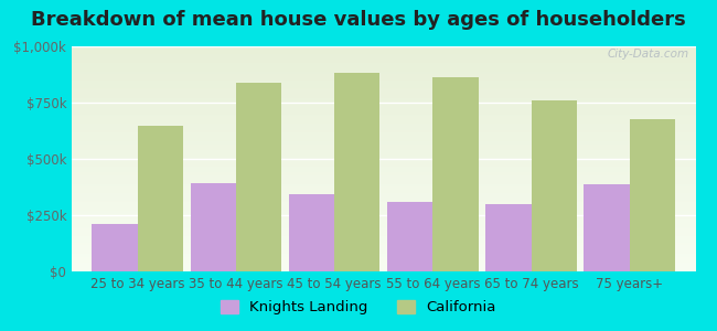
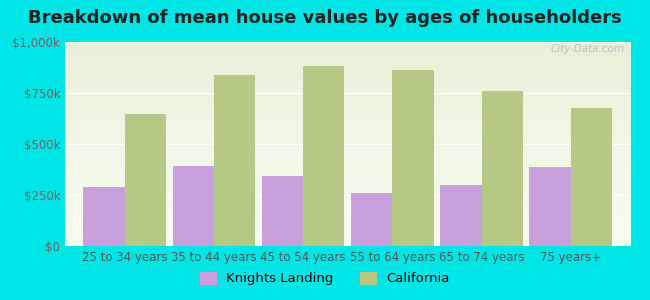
Knights Landing/25 to 34 years: $210k -> $290k
Knights Landing/55 to 64 years: $310k -> $260k
